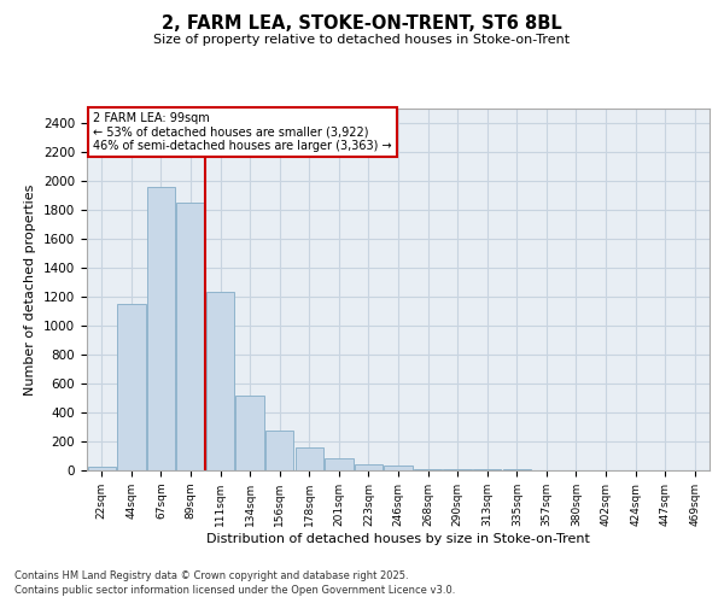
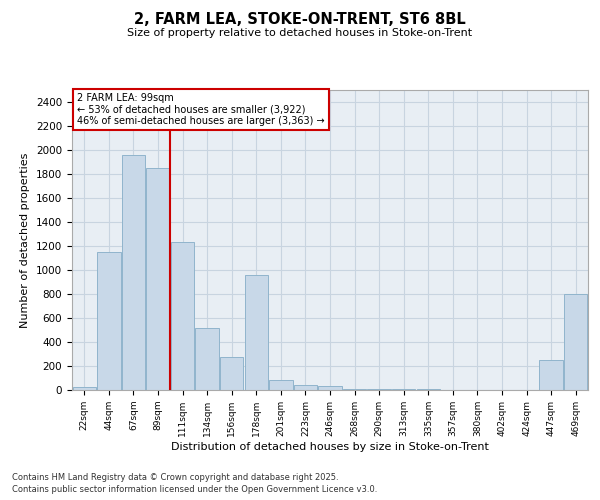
178sqm: 160 -> 960
447sqm: 0 -> 250
469sqm: 0 -> 800
